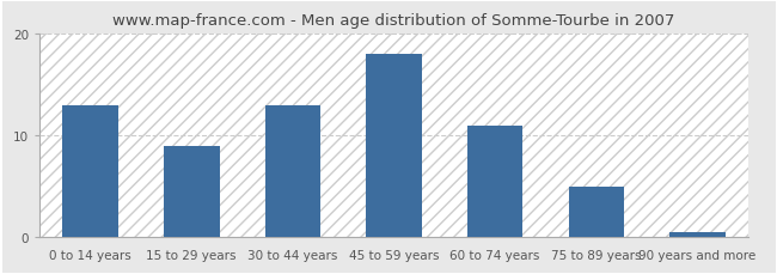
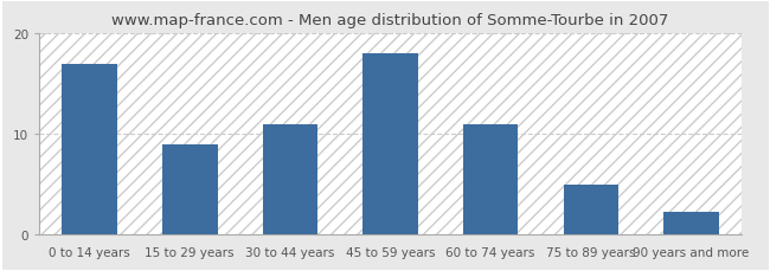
0 to 14 years: 13.0 -> 17.0
30 to 44 years: 13.0 -> 11.0
90 years and more: 0.5 -> 2.2
